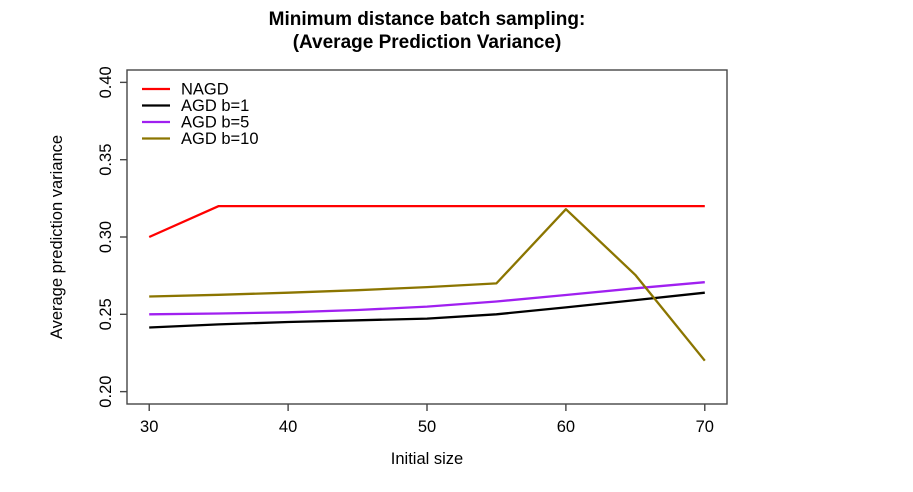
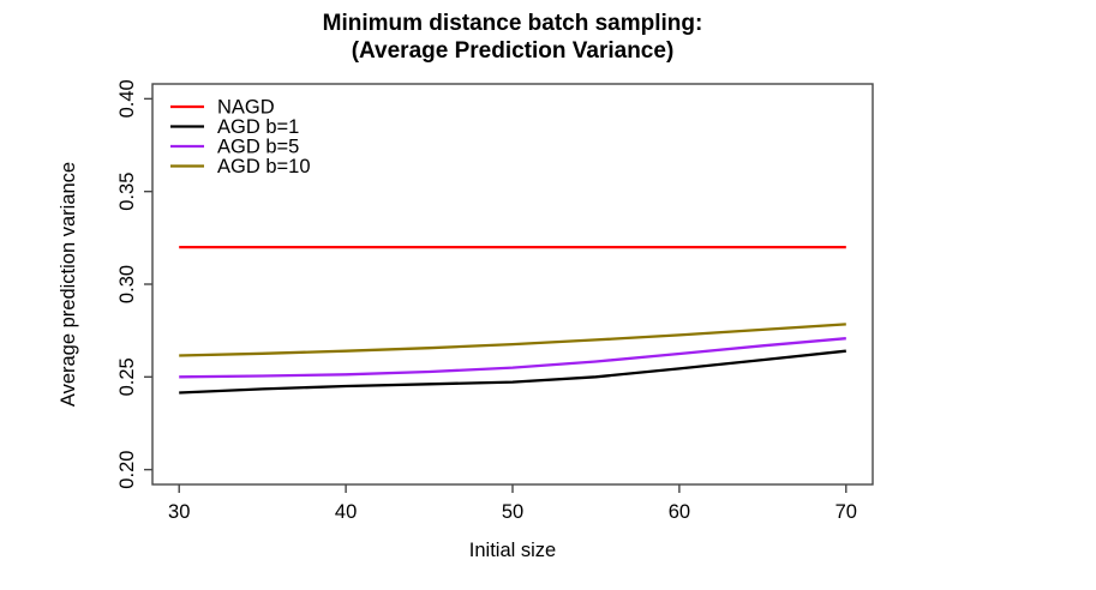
NAGD/30: 0.30 -> 0.32
AGD b=10/60: 0.318 -> 0.273
AGD b=10/70: 0.220 -> 0.278
